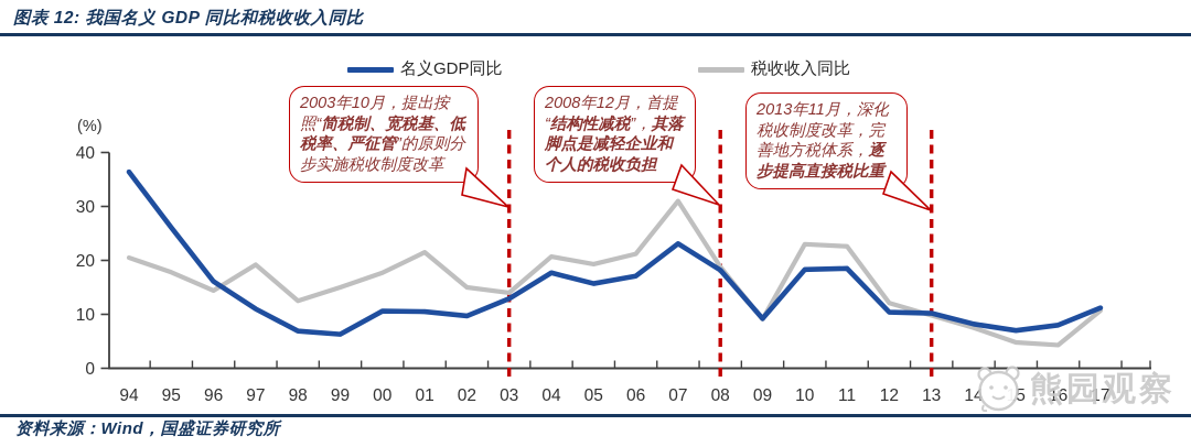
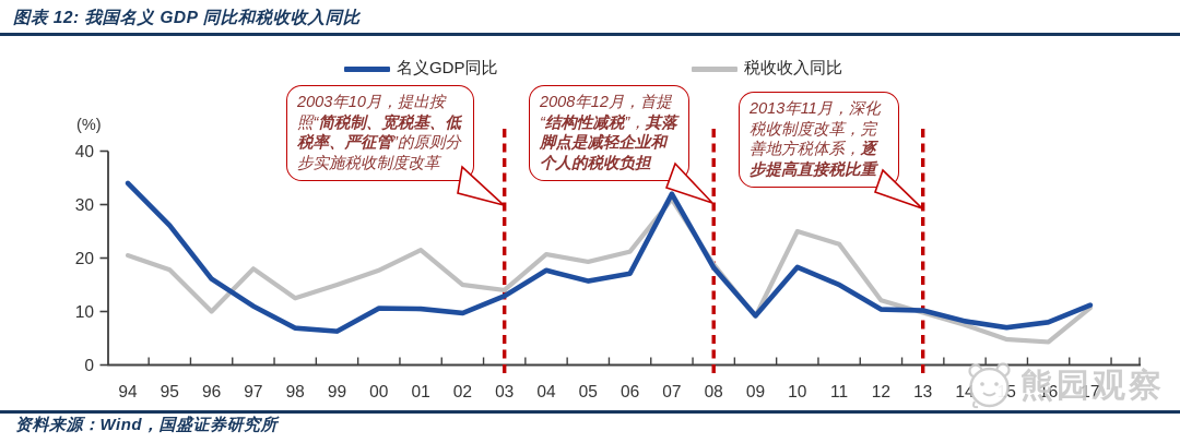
名义GDP同比/94: 36 -> 34
税收收入同比/96: 14 -> 10
税收收入同比/97: 19 -> 18
名义GDP同比/07: 23 -> 32
税收收入同比/10: 23 -> 25
名义GDP同比/11: 18 -> 15
